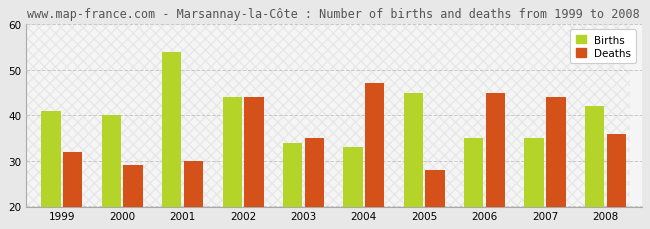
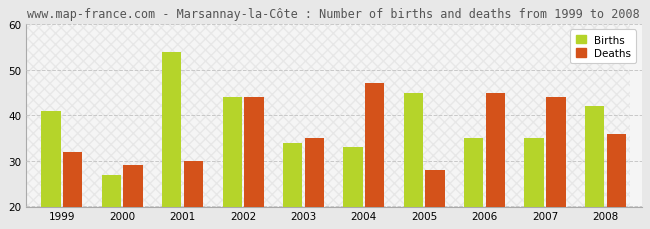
Births/2000: 40 -> 27
